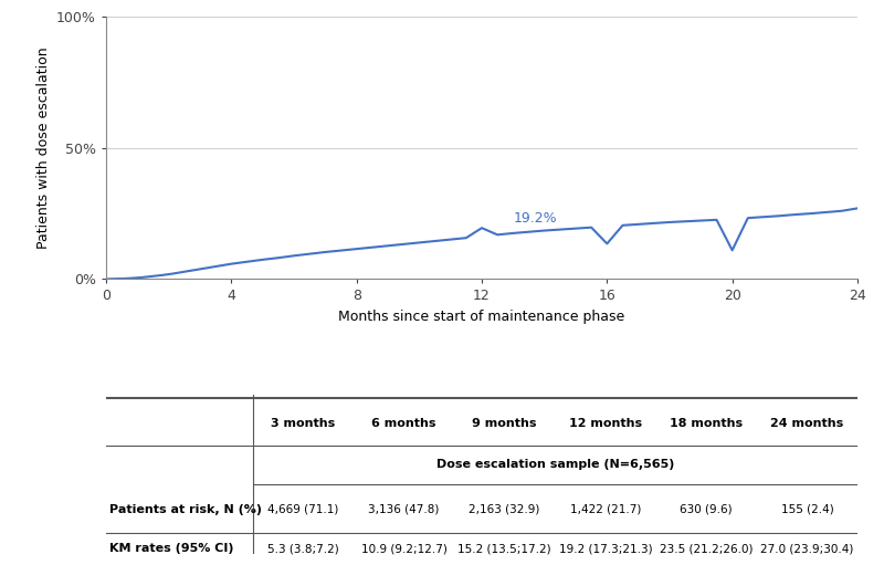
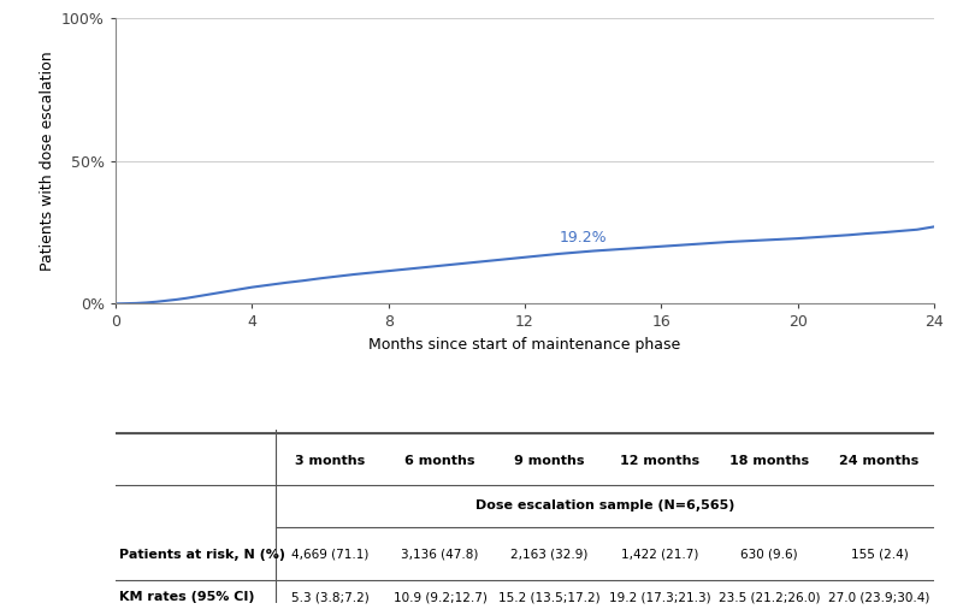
12: 19.5% -> 16.3%
16: 13.5% -> 20.1%
20: 11.0% -> 22.9%
